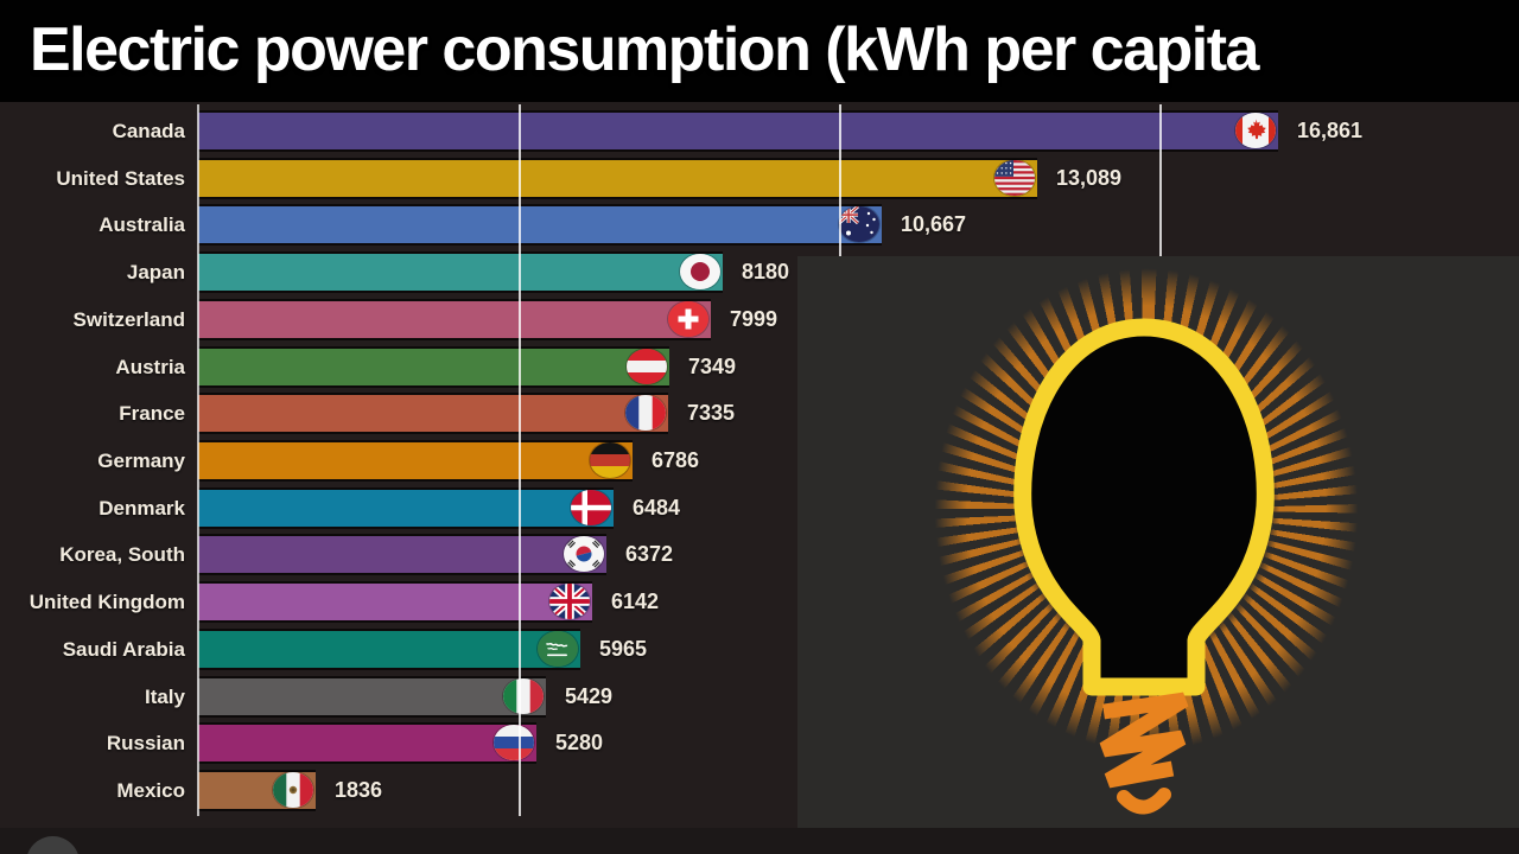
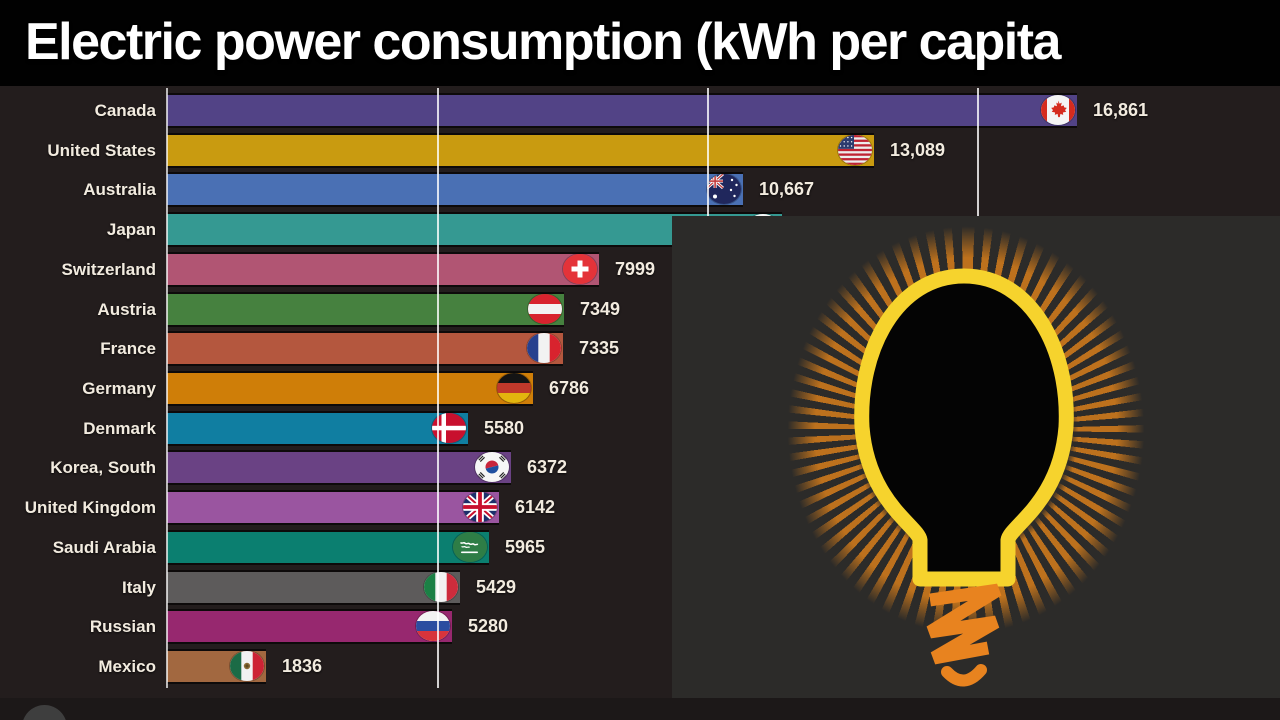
Japan: 8180 -> 11380
Denmark: 6484 -> 5580
